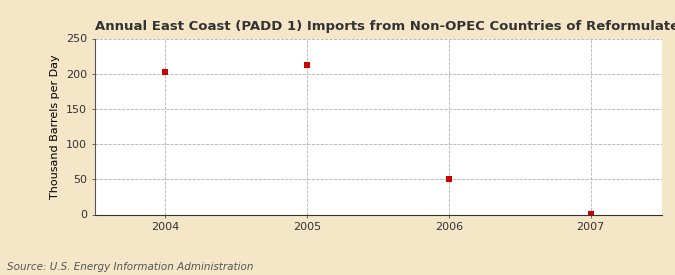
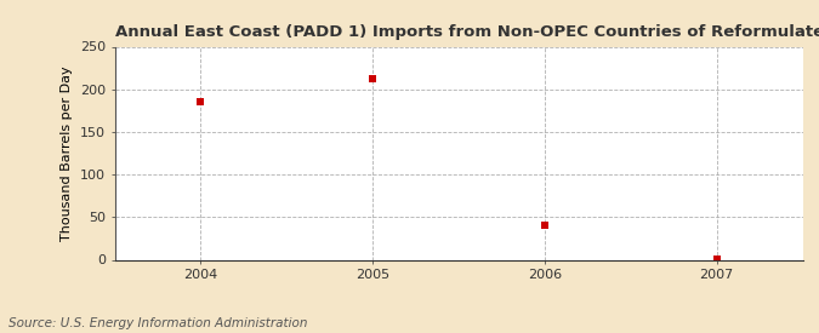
2004: 202 -> 186
2006: 51 -> 40
